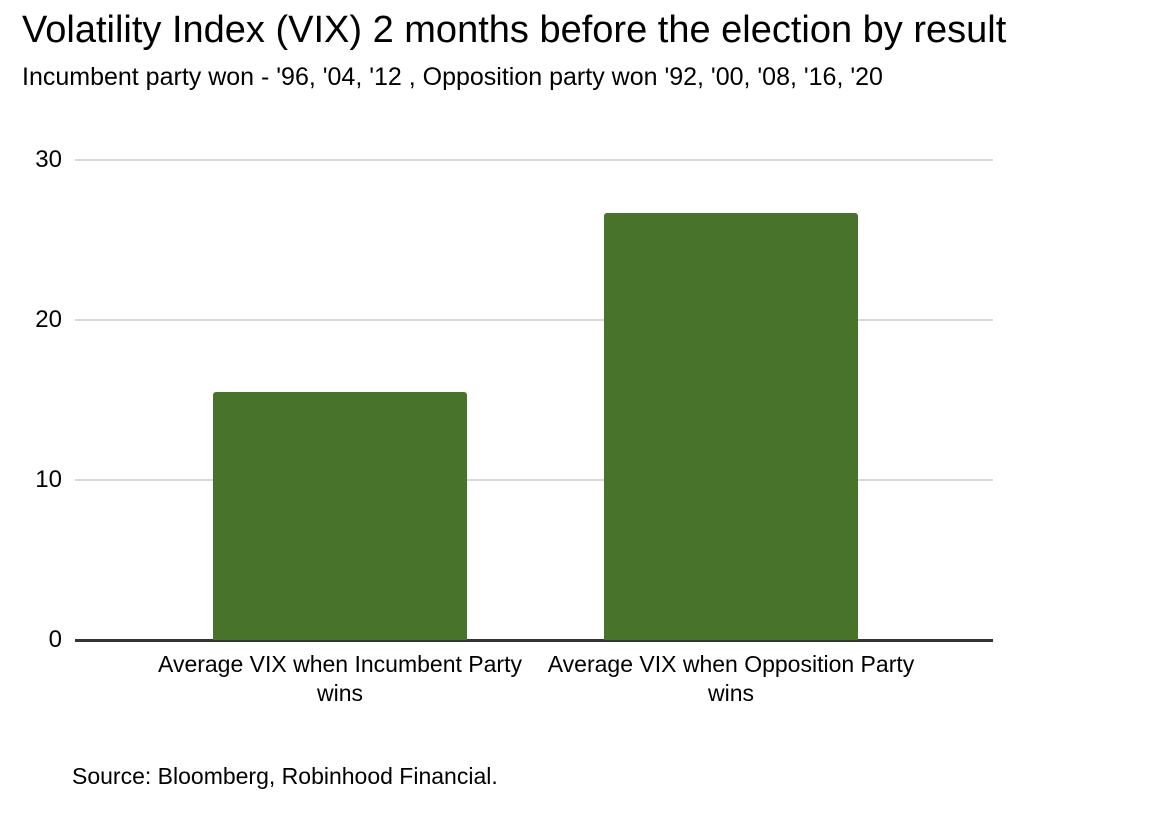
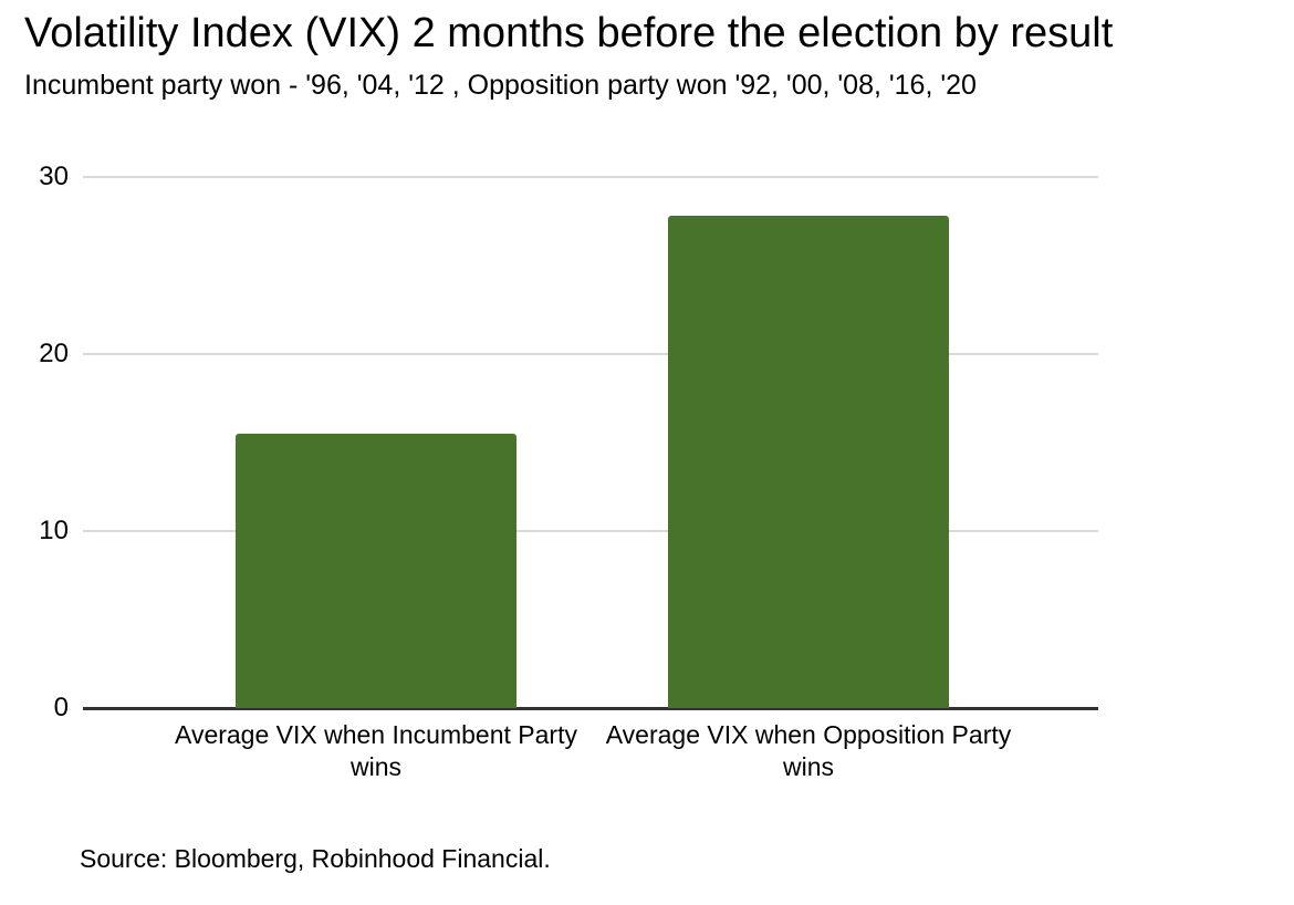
Average VIX when Opposition Party wins: 26.7 -> 27.8
